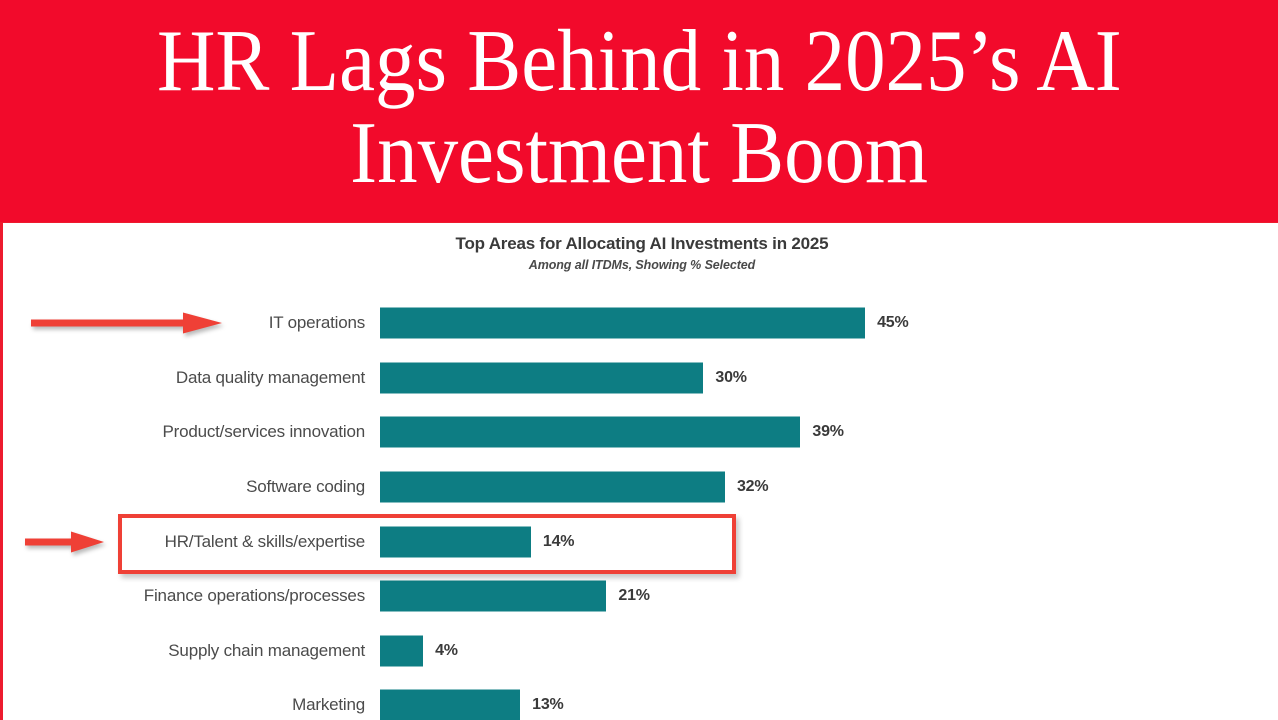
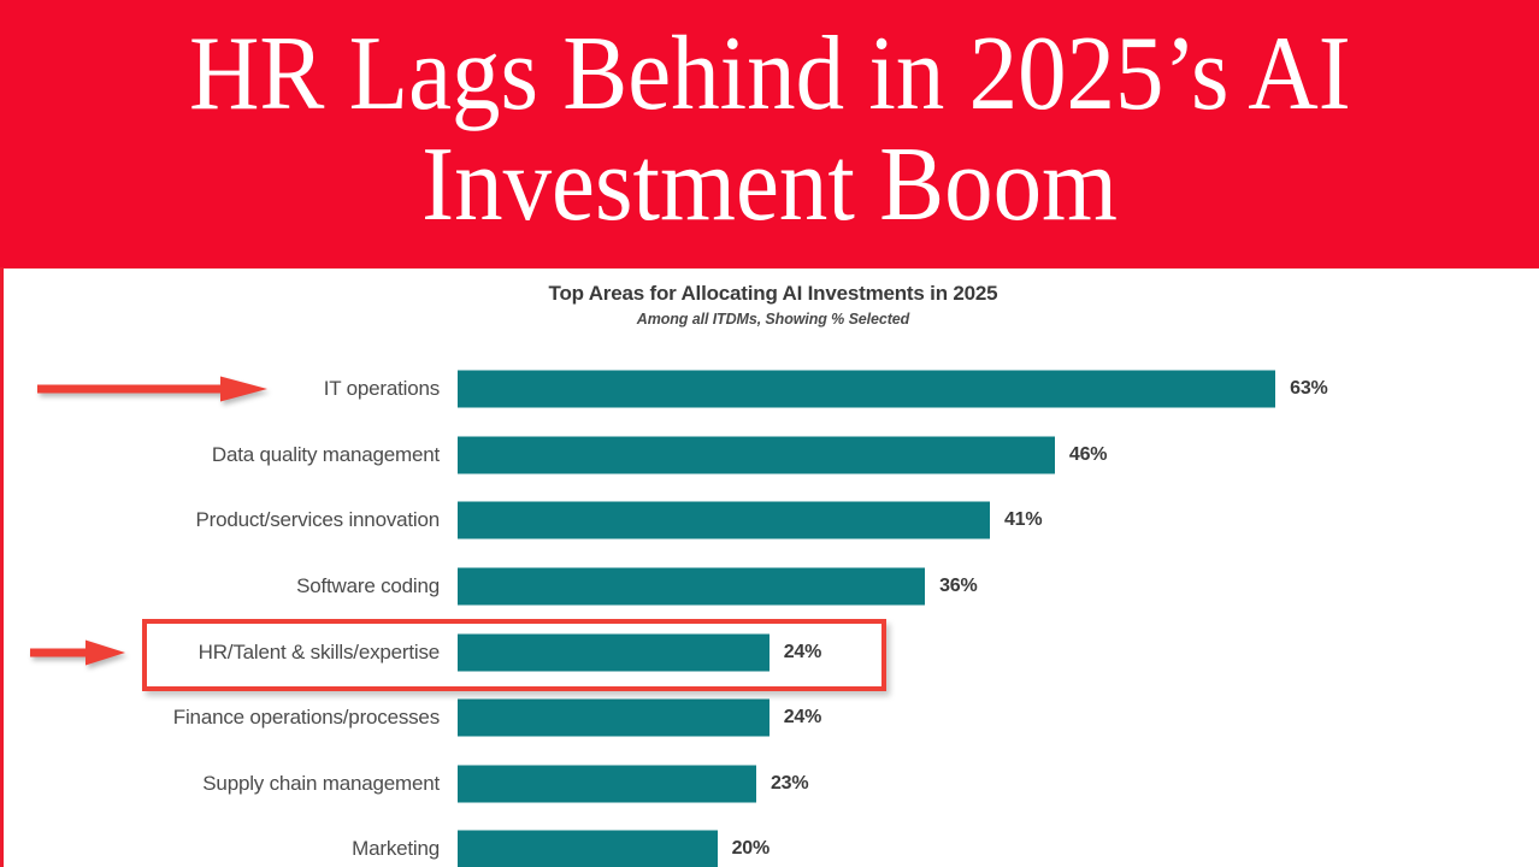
IT operations: 45% -> 63%
Data quality management: 30% -> 46%
Product/services innovation: 39% -> 41%
Software coding: 32% -> 36%
HR/Talent & skills/expertise: 14% -> 24%
Finance operations/processes: 21% -> 24%
Supply chain management: 4% -> 23%
Marketing: 13% -> 20%
